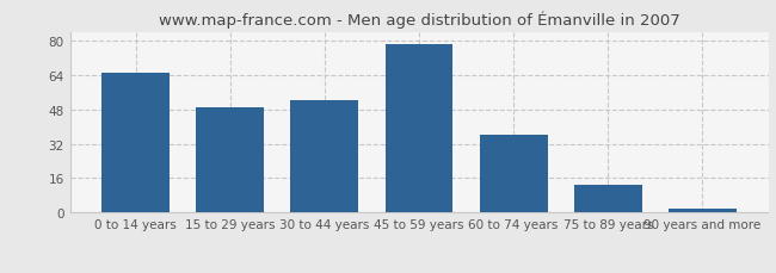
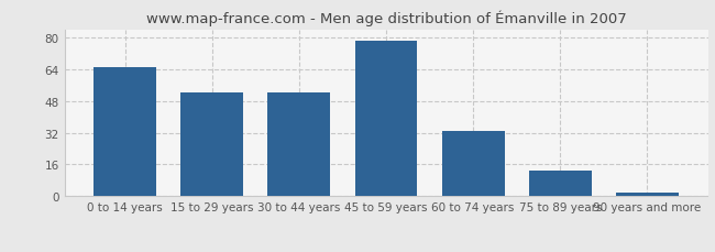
15 to 29 years: 49 -> 52
60 to 74 years: 36 -> 33
